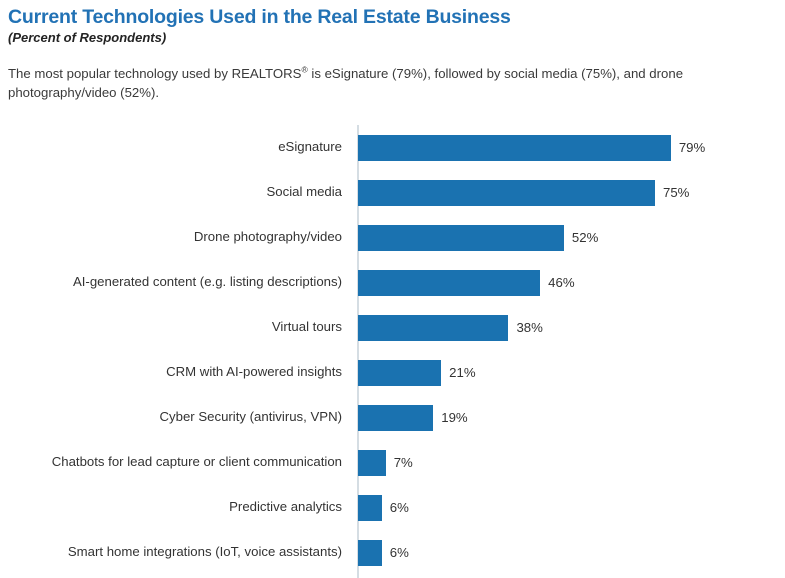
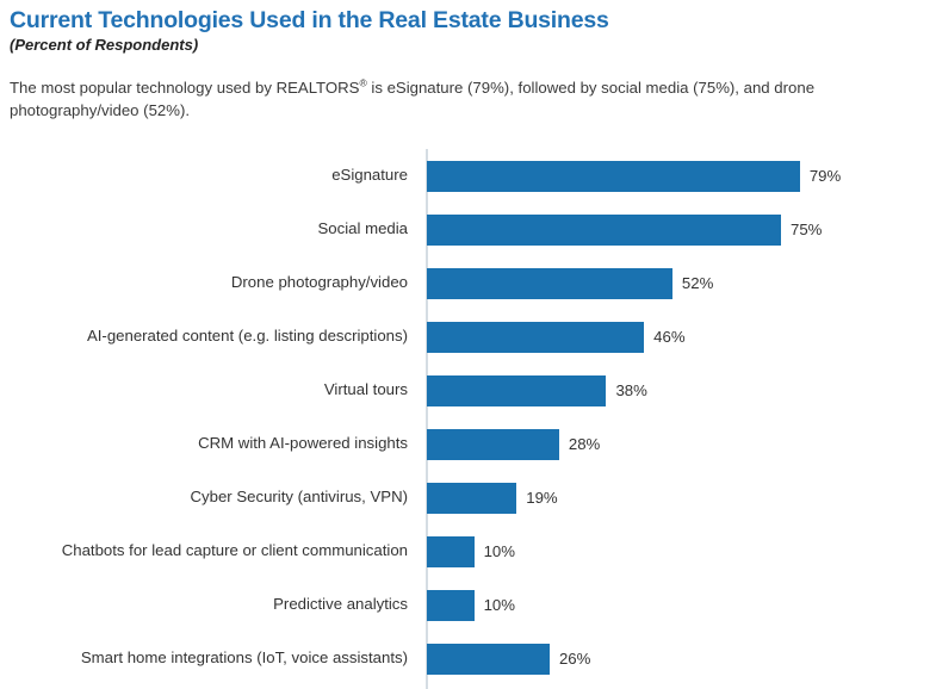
CRM with AI-powered insights: 21% -> 28%
Chatbots for lead capture or client communication: 7% -> 10%
Predictive analytics: 6% -> 10%
Smart home integrations (IoT, voice assistants): 6% -> 26%
